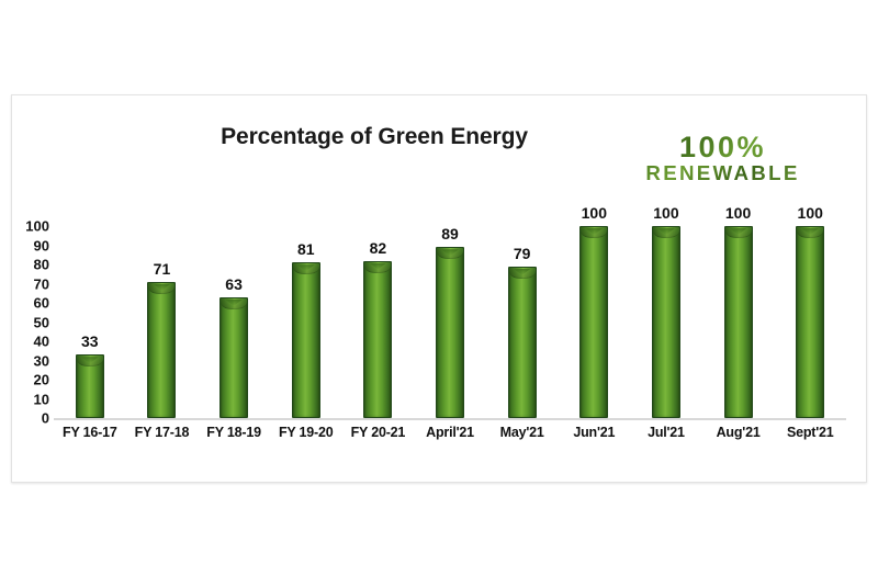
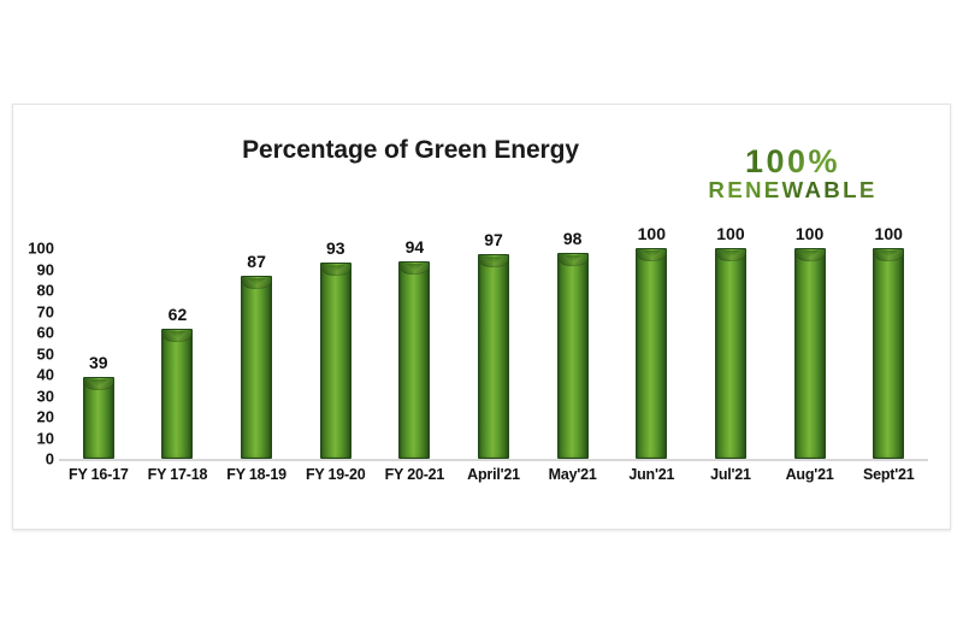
FY 16-17: 33 -> 39
FY 17-18: 71 -> 62
FY 18-19: 63 -> 87
FY 19-20: 81 -> 93
FY 20-21: 82 -> 94
April'21: 89 -> 97
May'21: 79 -> 98
